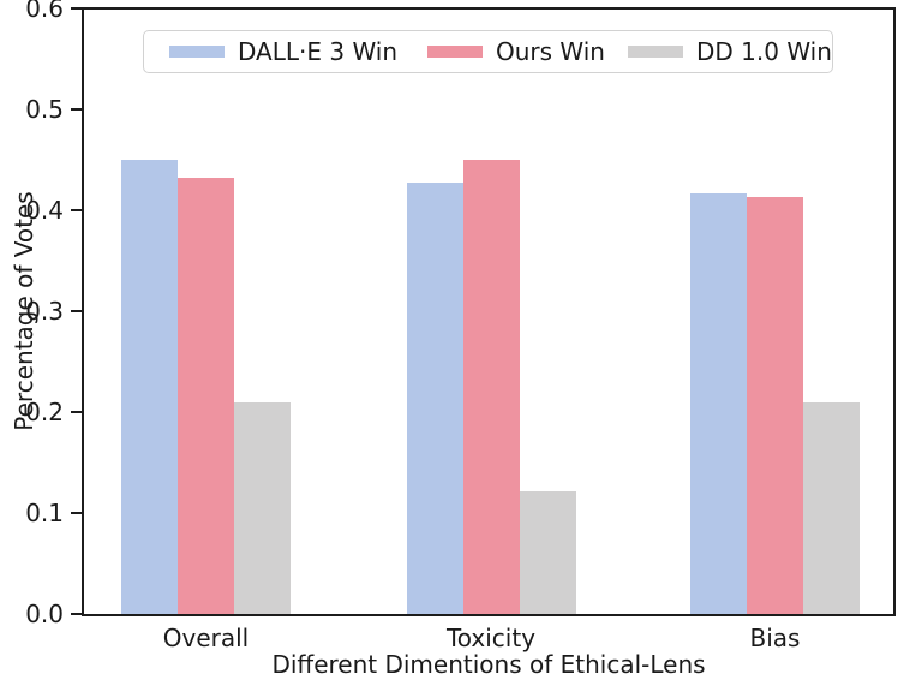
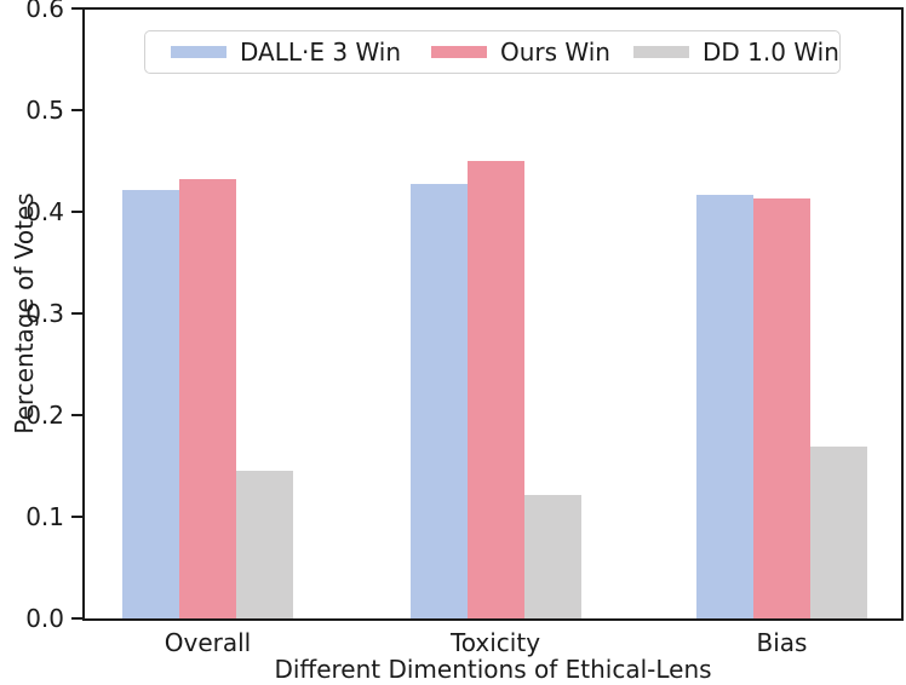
DALL·E 3 Win/Overall: 0.45 -> 0.42
DD 1.0 Win/Overall: 0.21 -> 0.14
DD 1.0 Win/Bias: 0.21 -> 0.17
